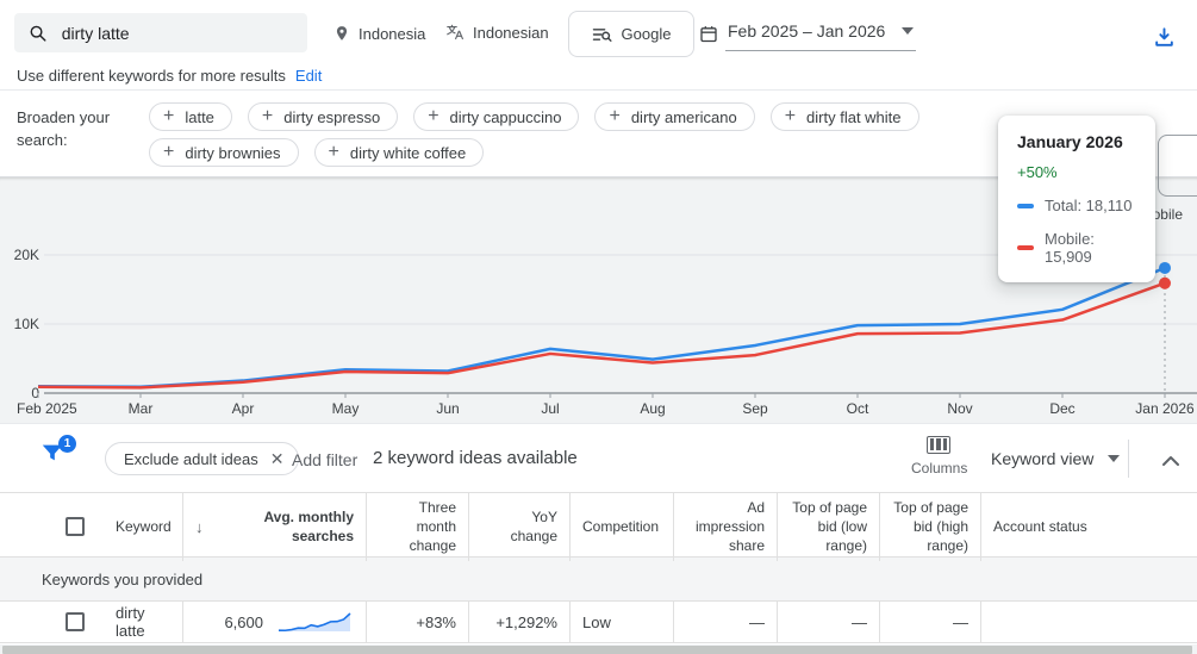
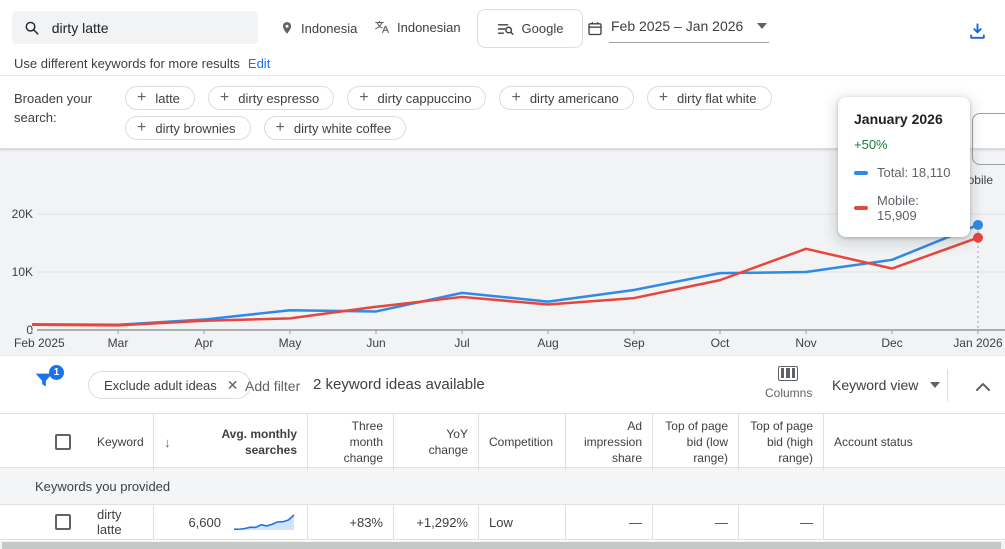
Mobile/May: 3K -> 2K
Mobile/Jun: 3K -> 4K
Mobile/Nov: 9K -> 14K
